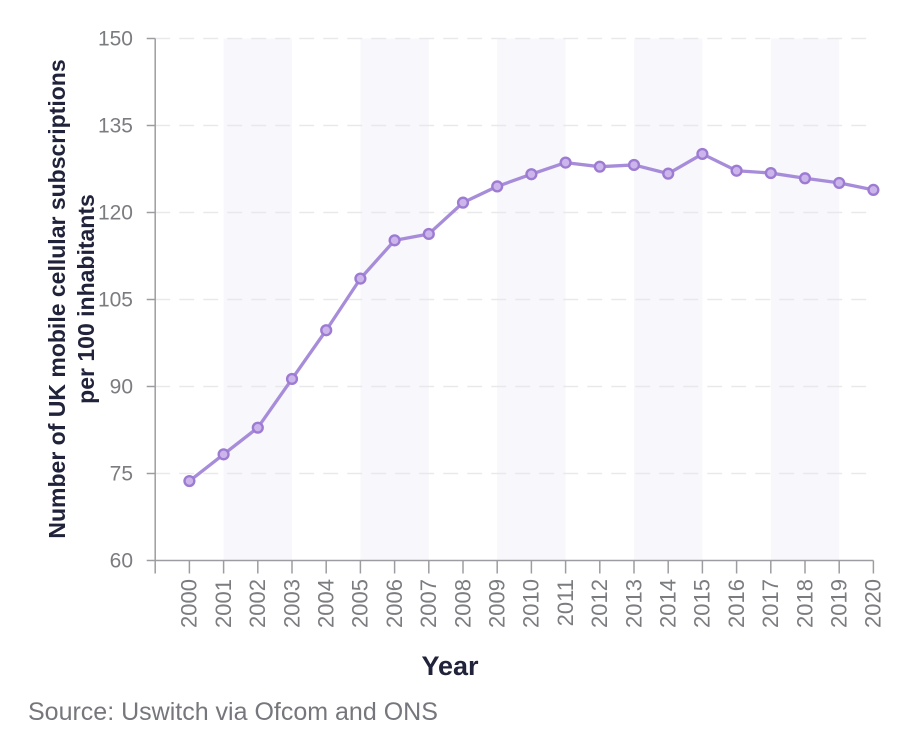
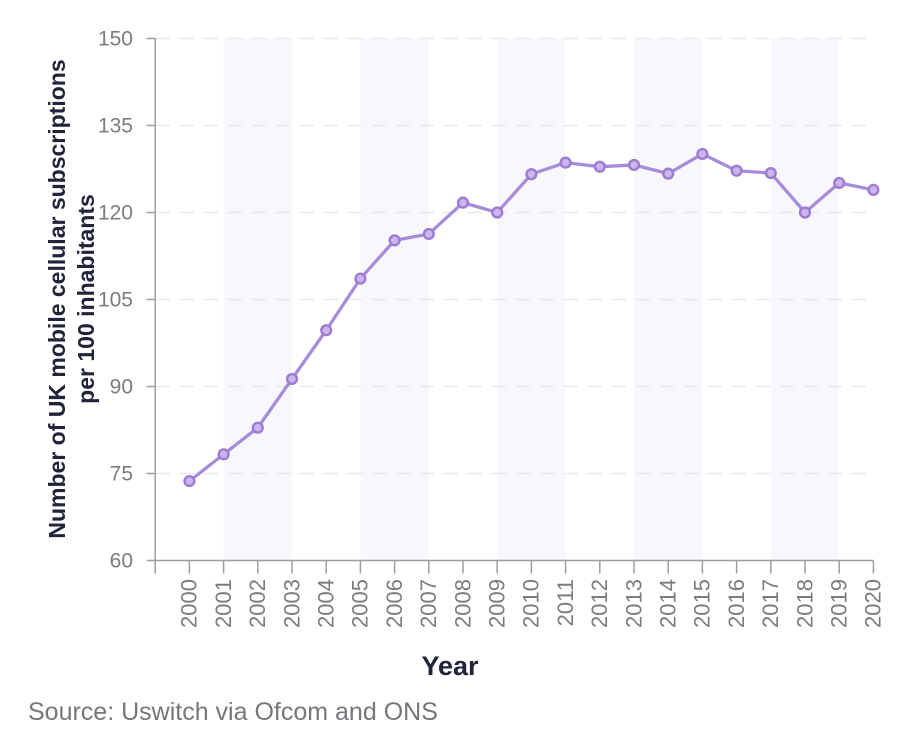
2009: 124 -> 120
2018: 126 -> 120
